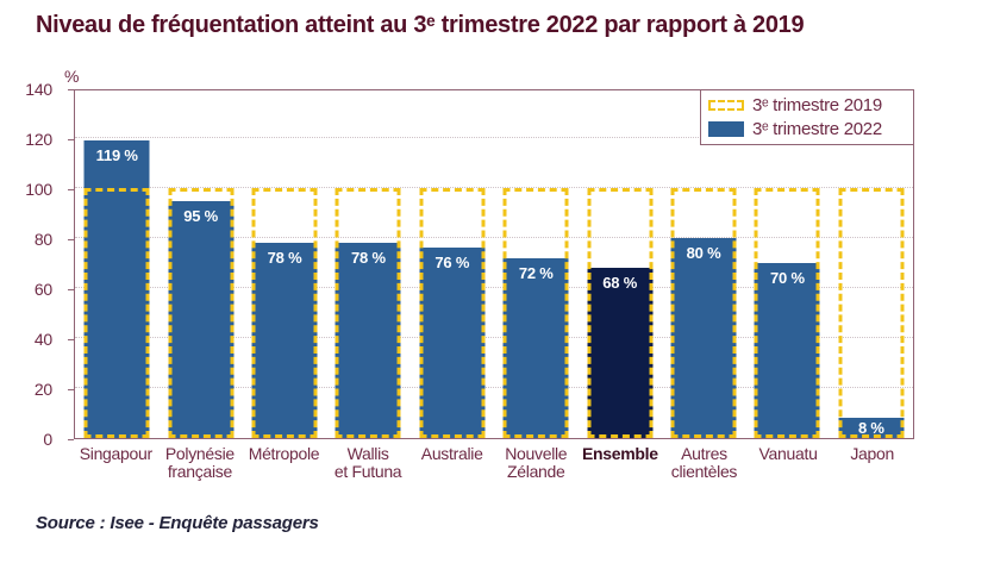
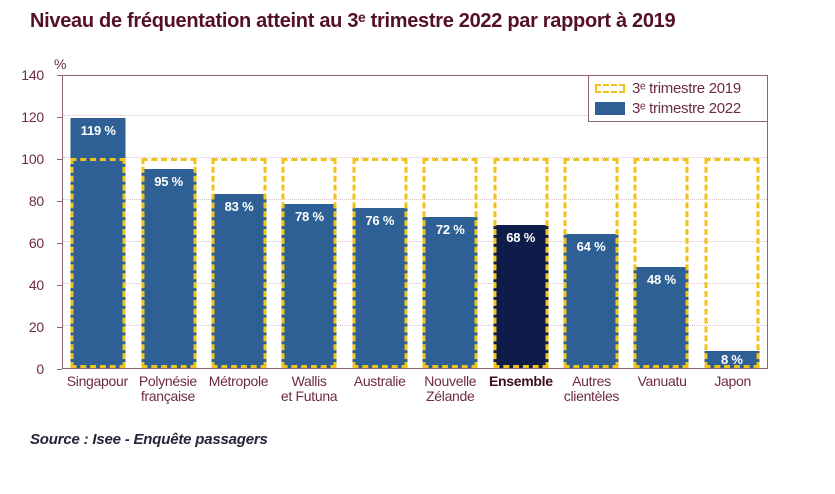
Métropole: 78 -> 83
Autres clientèles: 80 -> 64
Vanuatu: 70 -> 48
